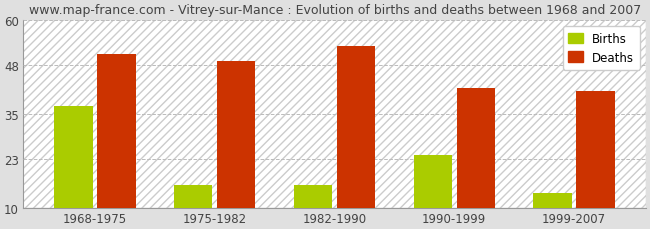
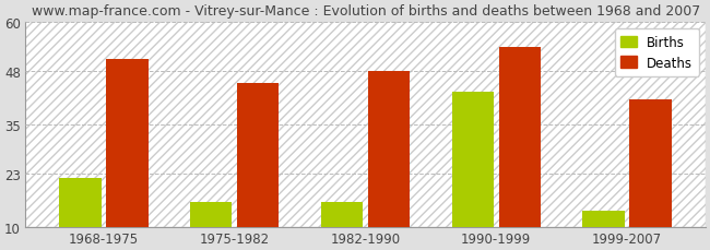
Births/1968-1975: 37 -> 22
Deaths/1975-1982: 49 -> 45
Deaths/1982-1990: 53 -> 48
Births/1990-1999: 24 -> 43
Deaths/1990-1999: 42 -> 54
